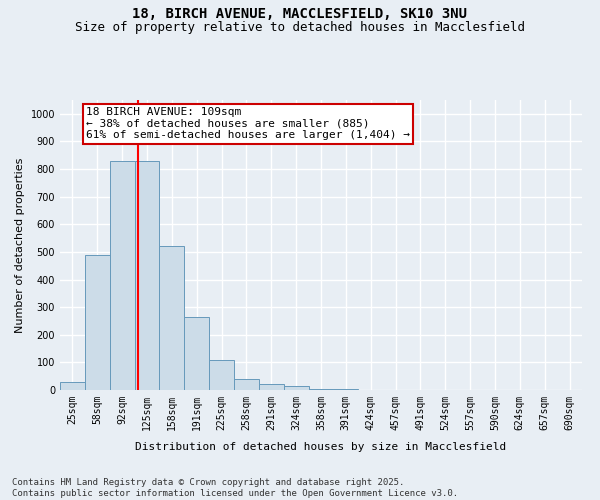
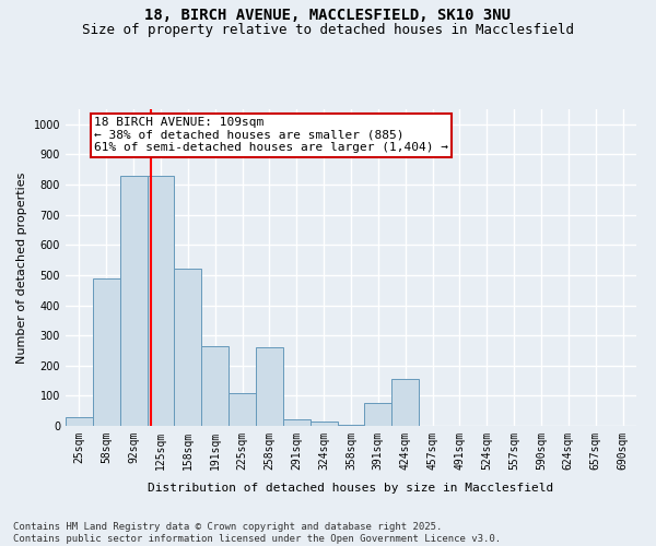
258sqm: 40 -> 260
391sqm: 2 -> 75
424sqm: 1 -> 155
